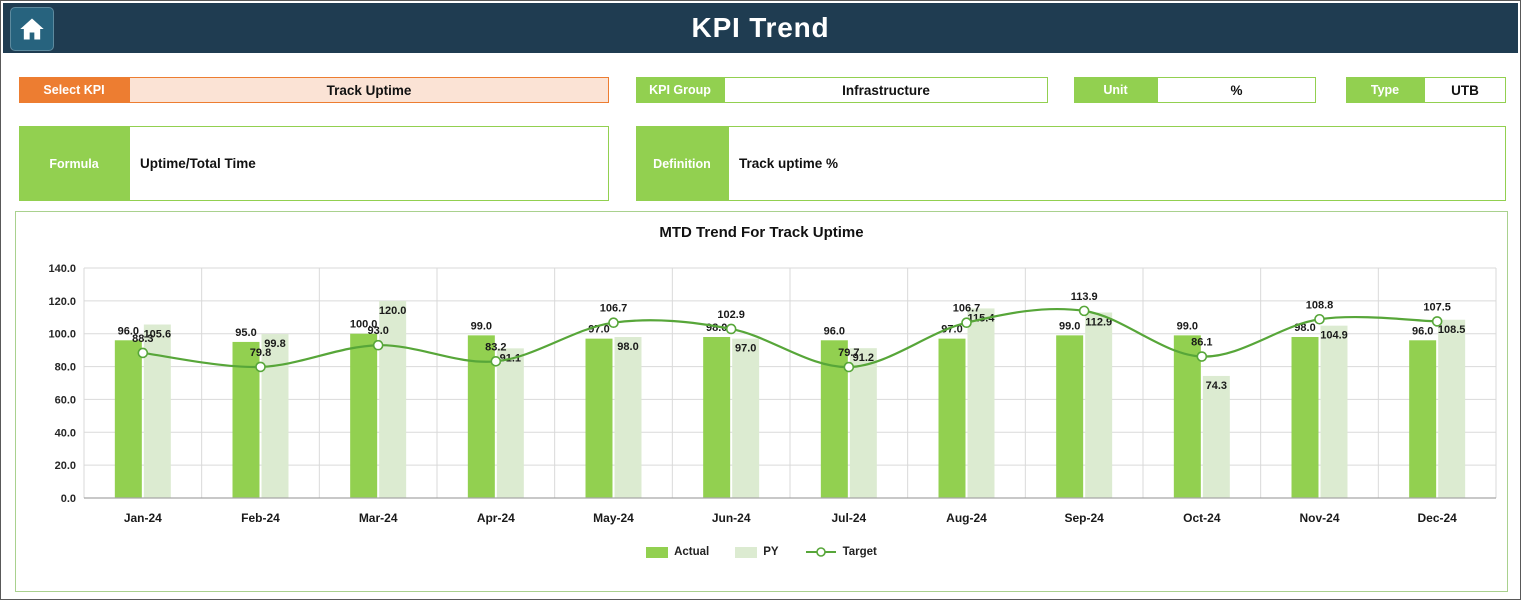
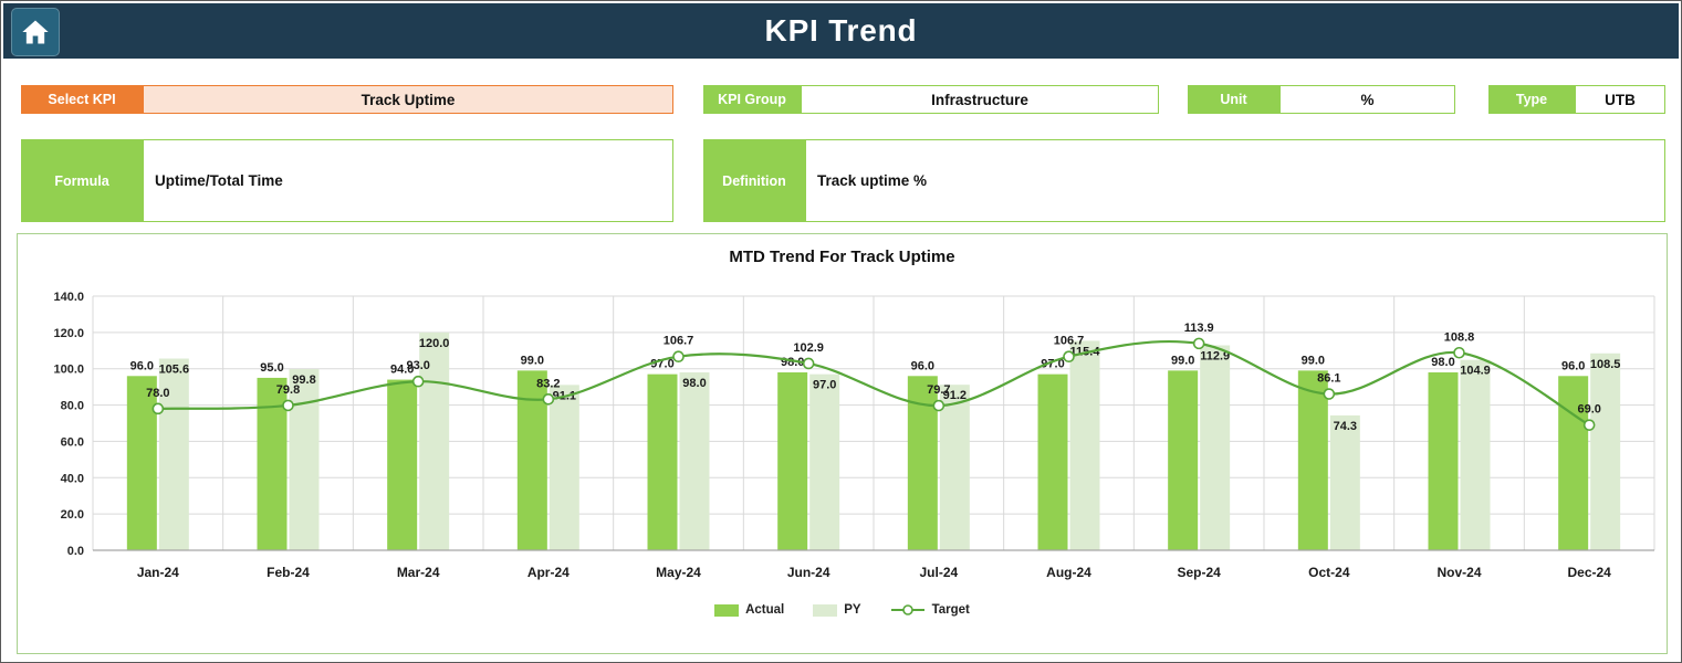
Target/Jan-24: 88.3 -> 78.0
Actual/Mar-24: 100.0 -> 94.0
Target/Dec-24: 107.5 -> 69.0
